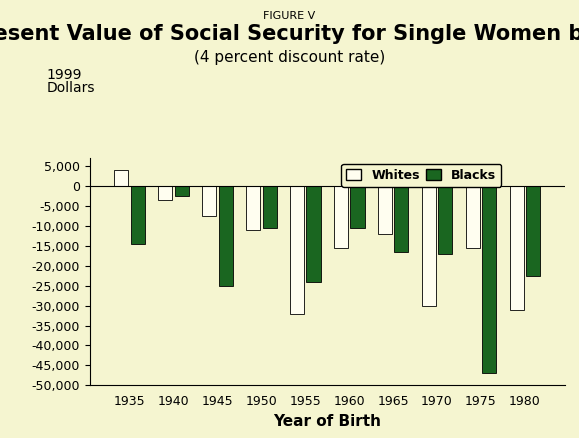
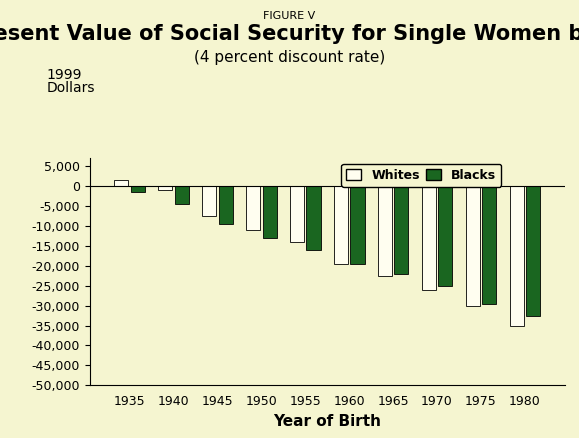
Whites/1935: 4,000 -> 1,500
Blacks/1935: -14,500 -> -1,500
Whites/1940: -3,500 -> -1,000
Blacks/1940: -2,500 -> -4,500
Blacks/1945: -25,000 -> -9,500
Blacks/1950: -10,500 -> -13,000
Whites/1955: -32,000 -> -14,000
Blacks/1955: -24,000 -> -16,000
Whites/1960: -15,500 -> -19,500
Blacks/1960: -10,500 -> -19,500
Whites/1965: -12,000 -> -22,500
Blacks/1965: -16,500 -> -22,000
Whites/1970: -30,000 -> -26,000
Blacks/1970: -17,000 -> -25,000
Whites/1975: -15,500 -> -30,000
Blacks/1975: -47,000 -> -29,500
Whites/1980: -31,000 -> -35,000
Blacks/1980: -22,500 -> -32,500
